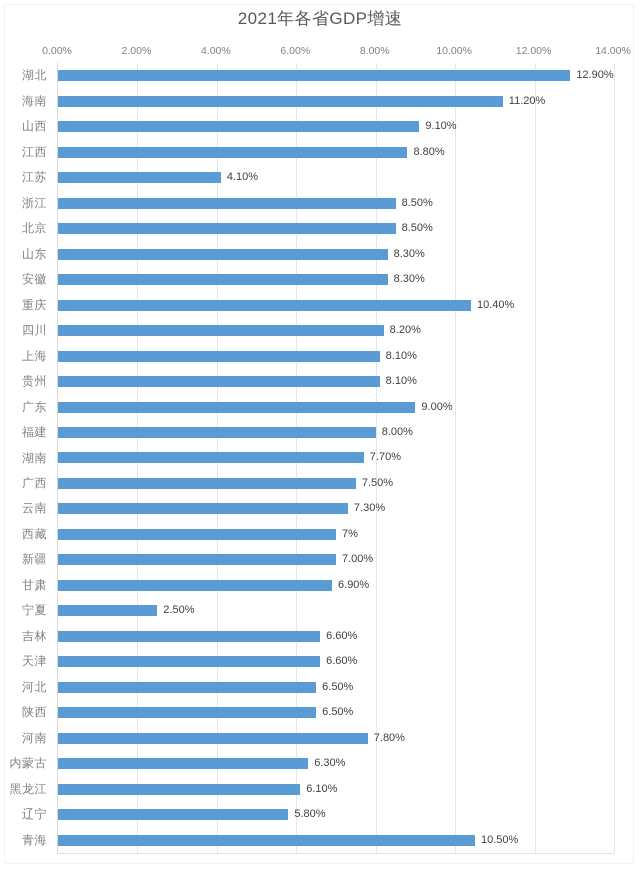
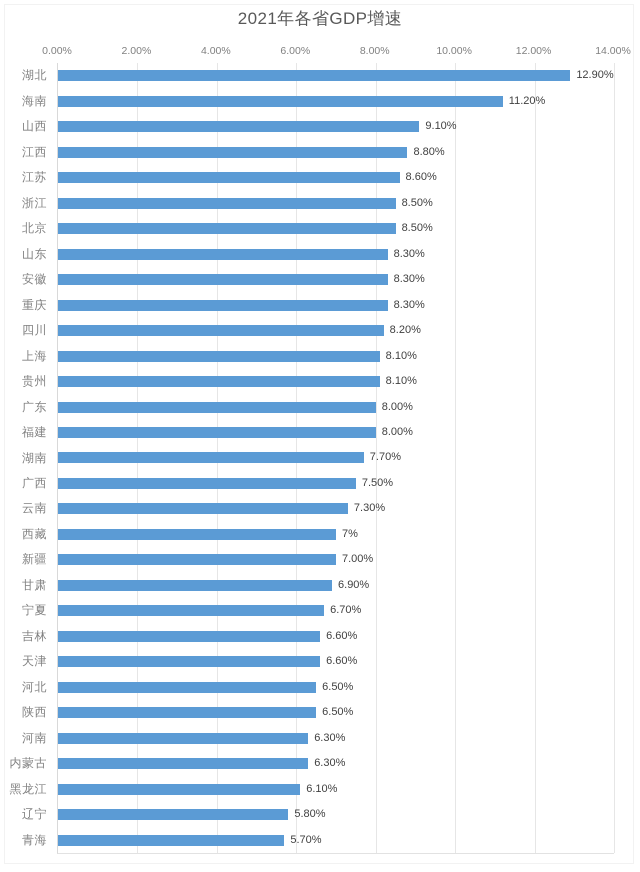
江苏: 4.10% -> 8.60%
重庆: 10.40% -> 8.30%
广东: 9.00% -> 8.00%
宁夏: 2.50% -> 6.70%
河南: 7.80% -> 6.30%
青海: 10.50% -> 5.70%
